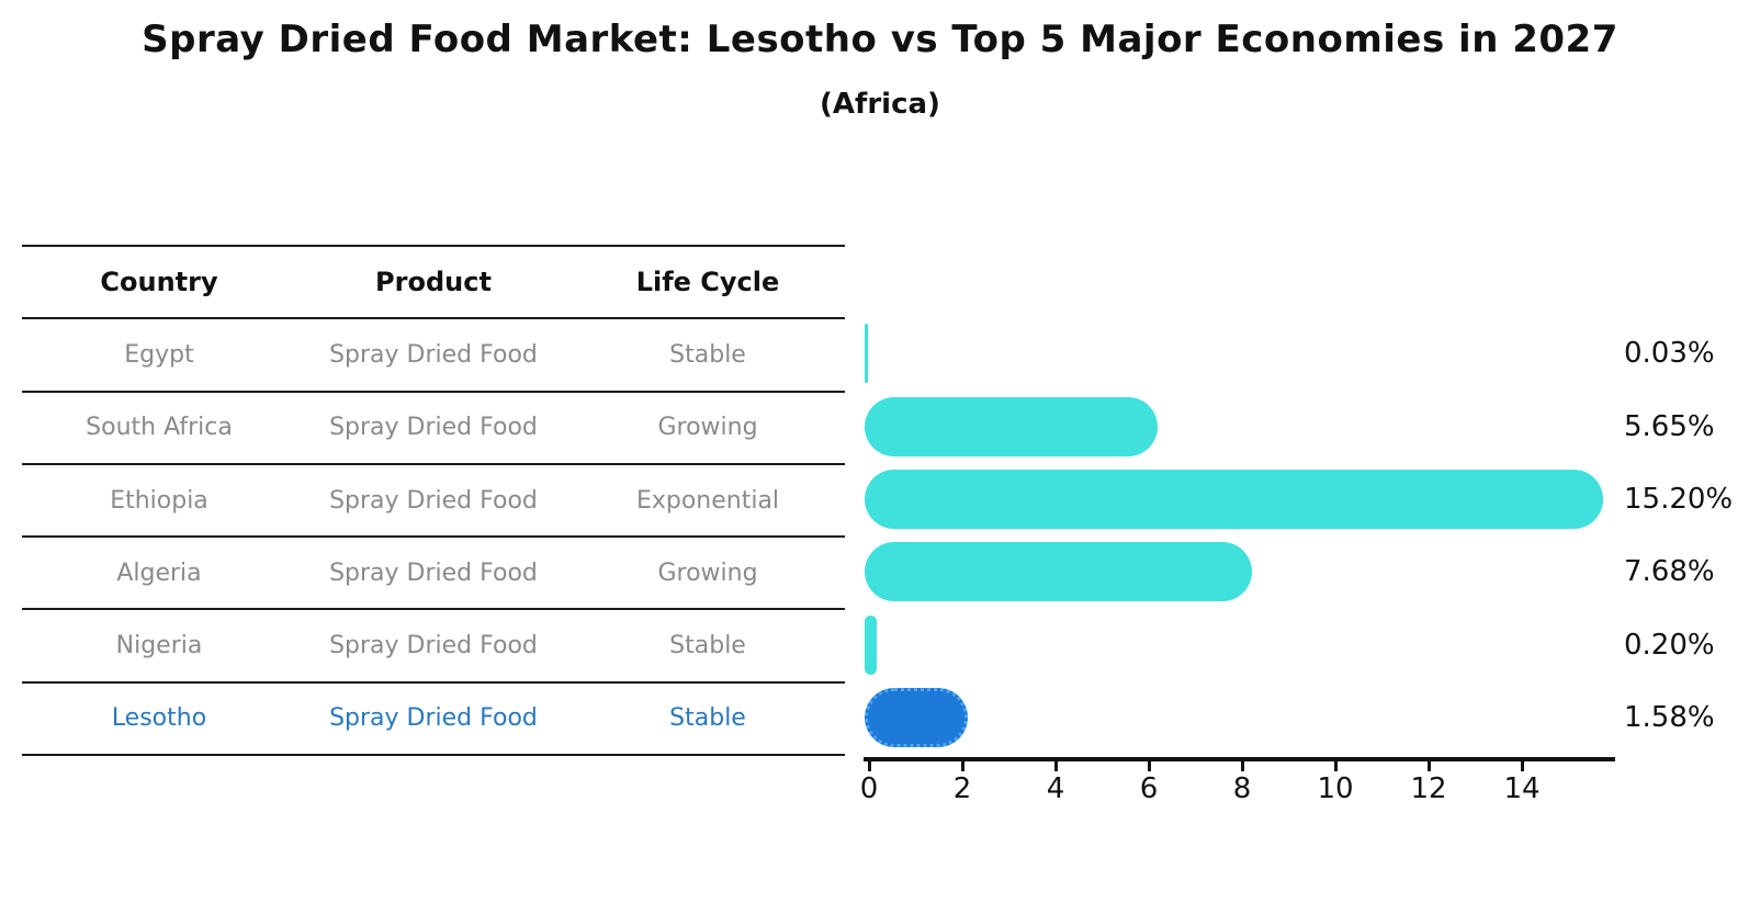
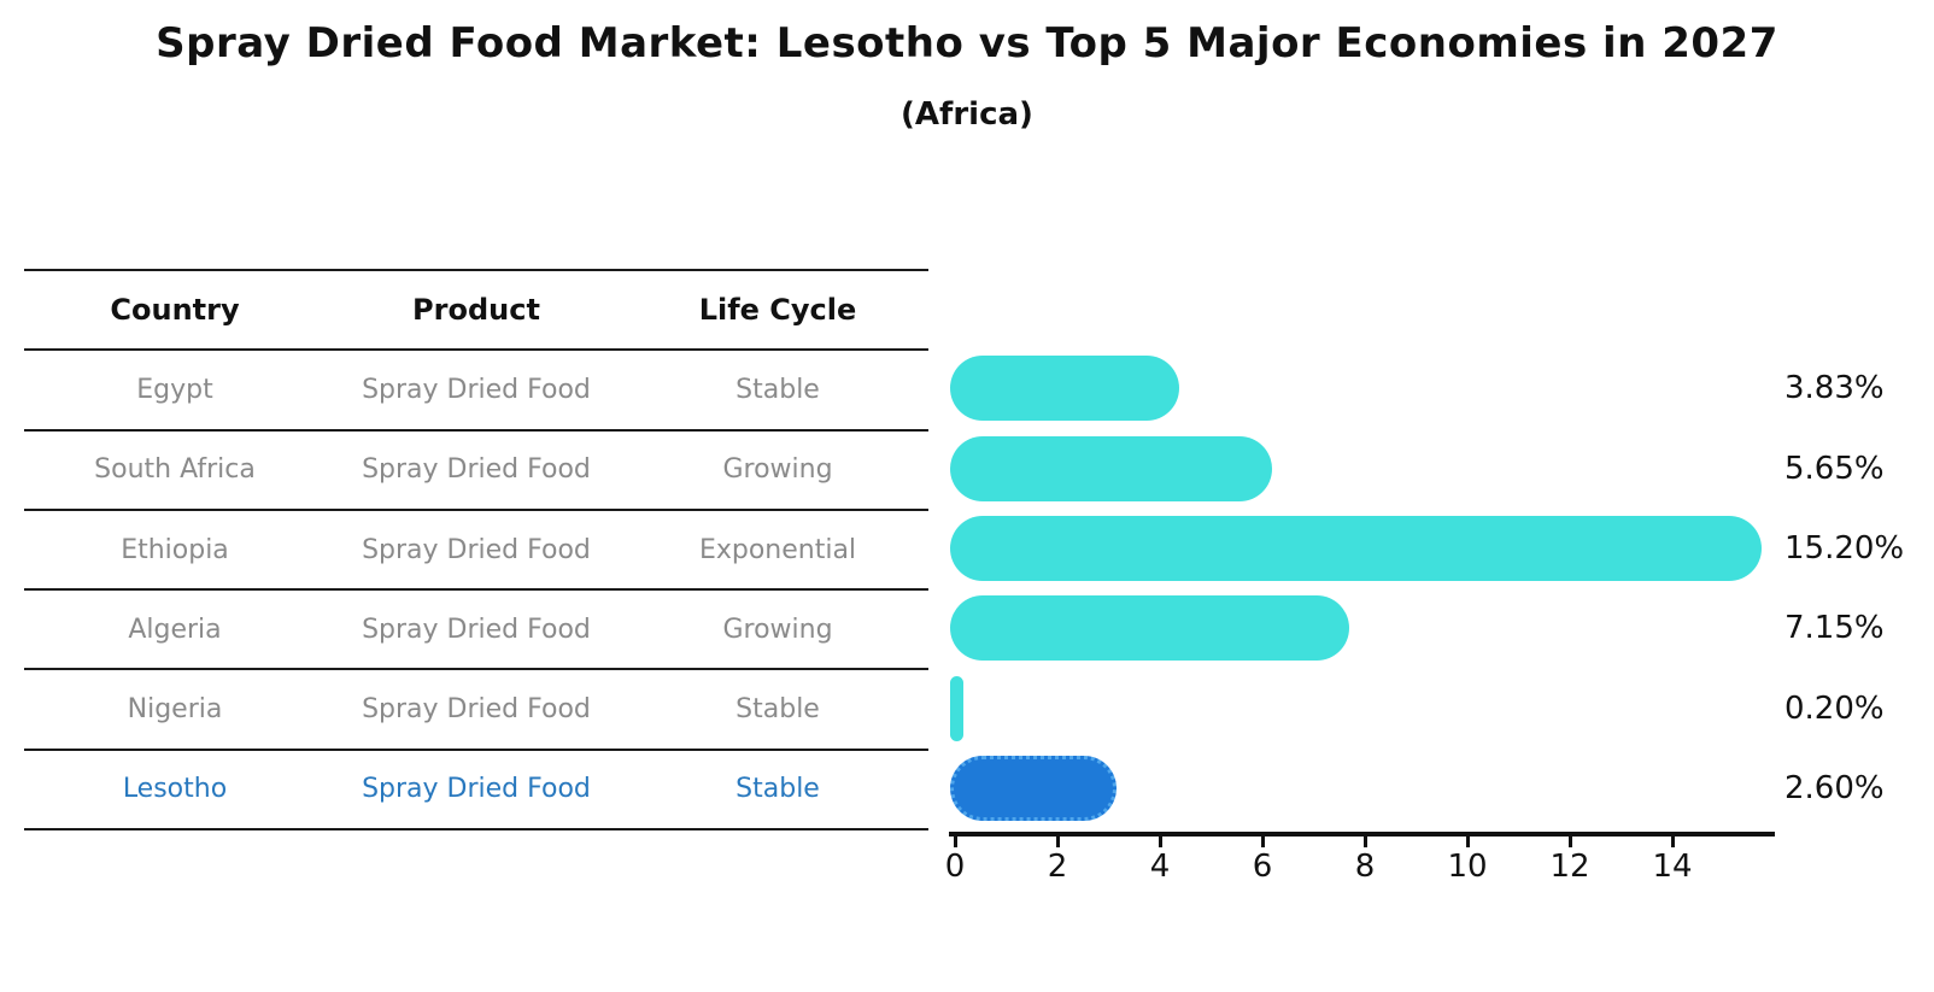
Egypt: 0.03% -> 3.83%
Algeria: 7.68% -> 7.15%
Lesotho: 1.58% -> 2.60%
